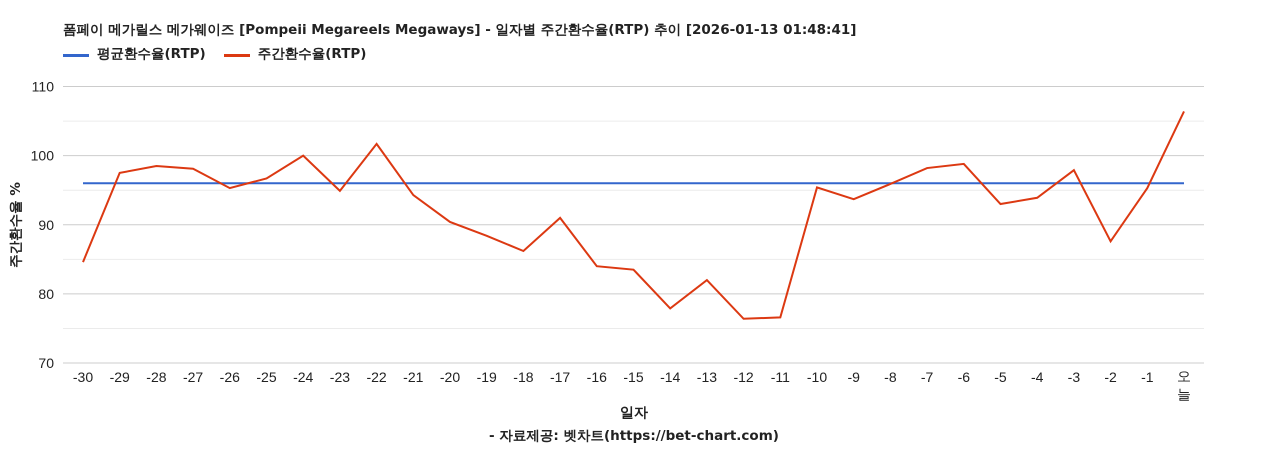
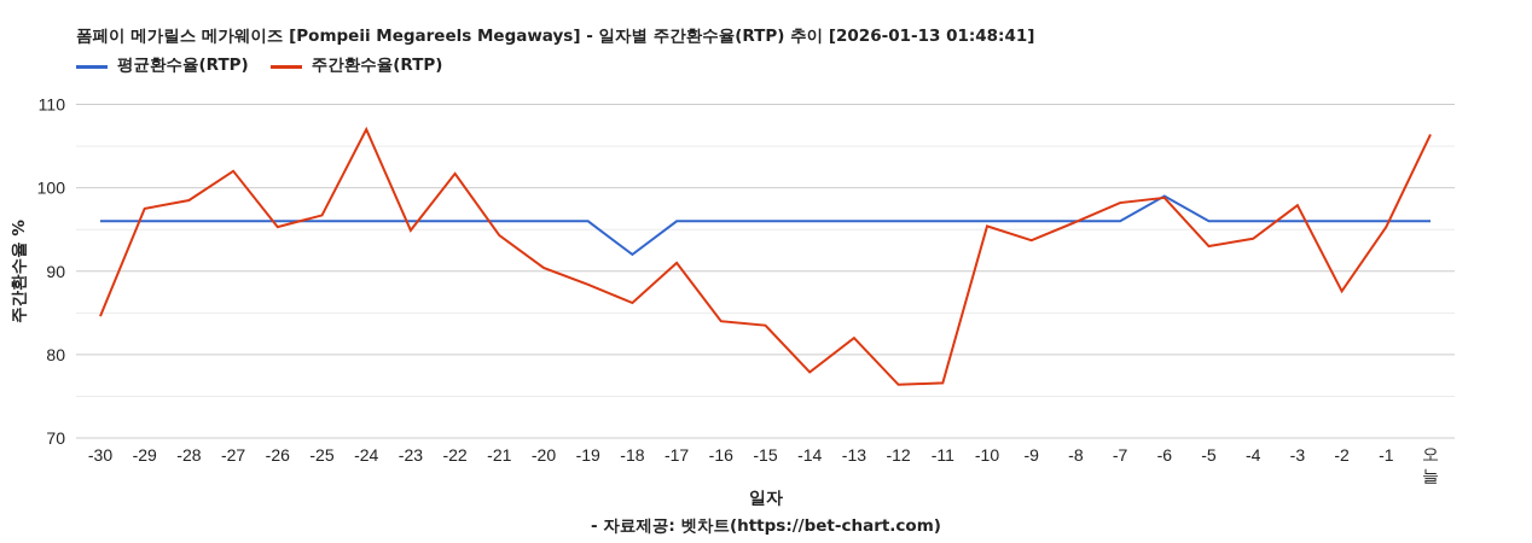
주간환수율(RTP)/-27: 98 -> 102
주간환수율(RTP)/-24: 100 -> 107
평균환수율(RTP)/-18: 96 -> 92
평균환수율(RTP)/-6: 96 -> 99
